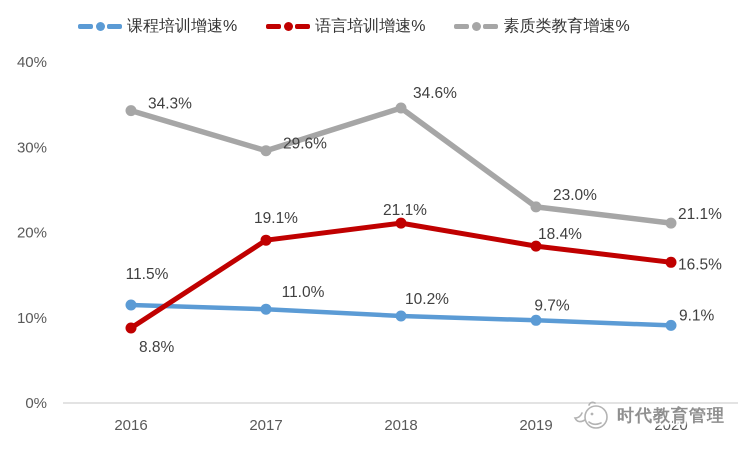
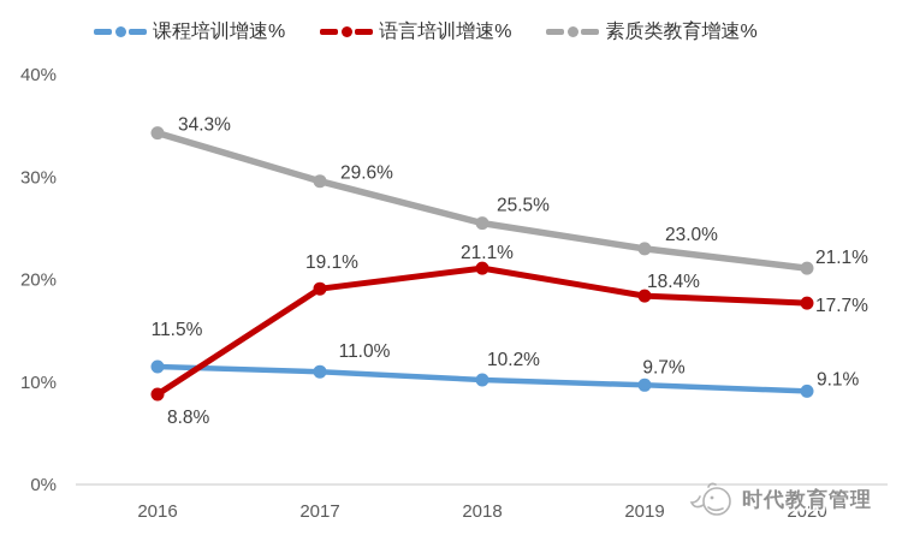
素质类教育增速%/2018: 34.6% -> 25.5%
语言培训增速%/2020: 16.5% -> 17.7%
